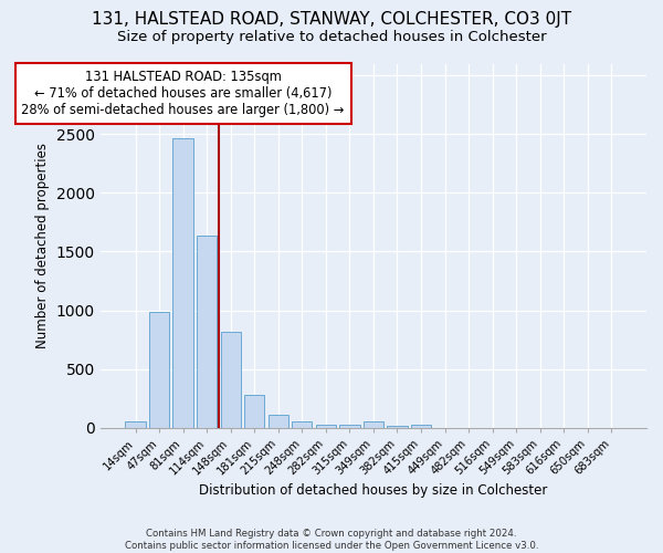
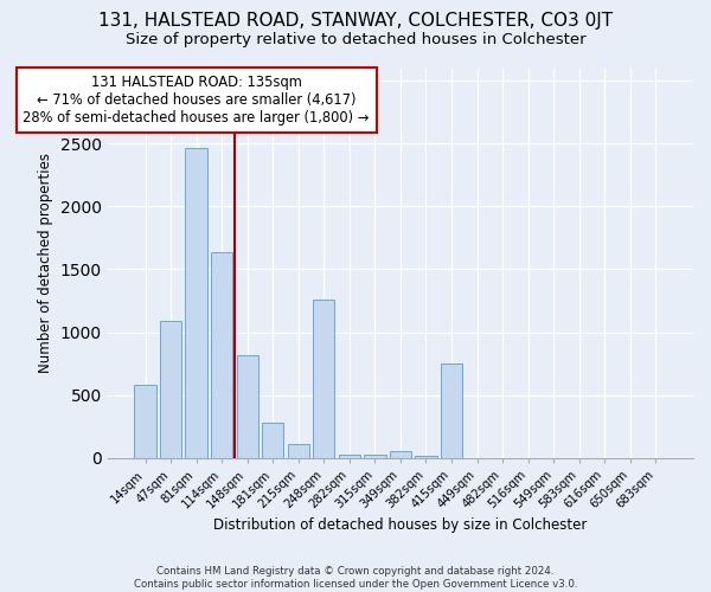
14sqm: 50 -> 580
47sqm: 980 -> 1090
248sqm: 50 -> 1260
415sqm: 20 -> 750
